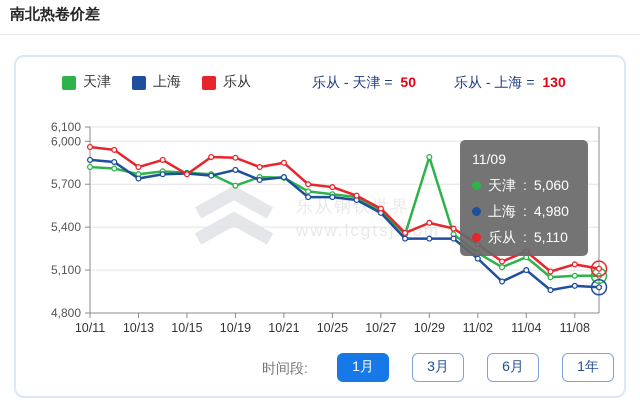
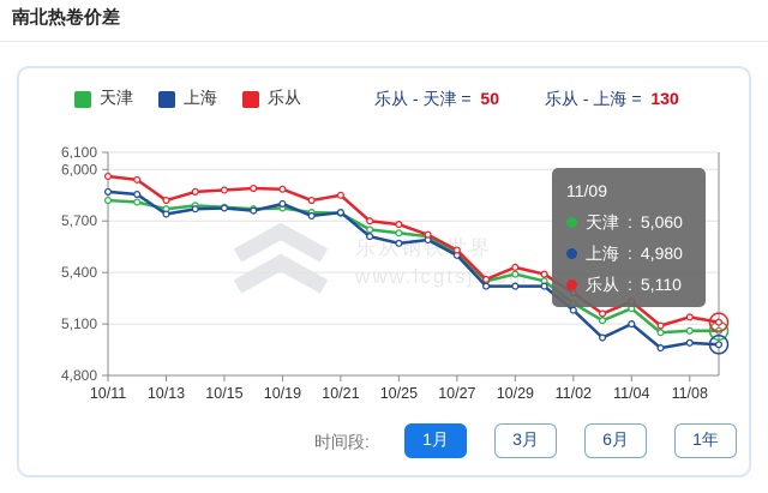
乐从/10/15: 5770 -> 5880
天津/10/19: 5690 -> 5780
上海/10/25: 5610 -> 5570
天津/10/29: 5890 -> 5390
